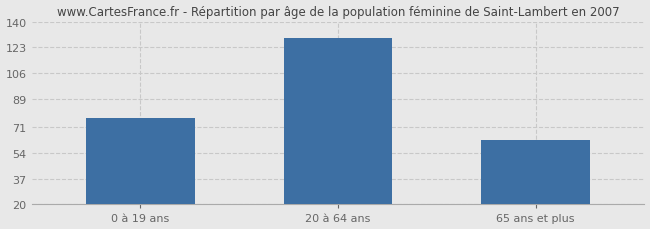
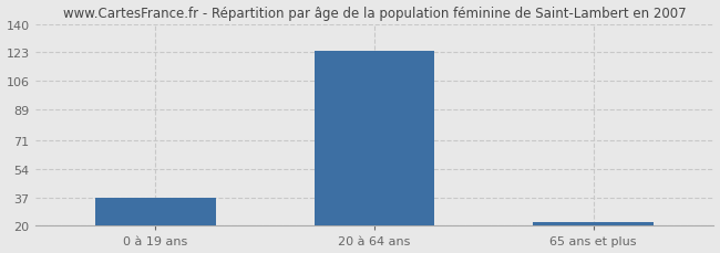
0 à 19 ans: 77 -> 37
20 à 64 ans: 129 -> 124
65 ans et plus: 62 -> 22
